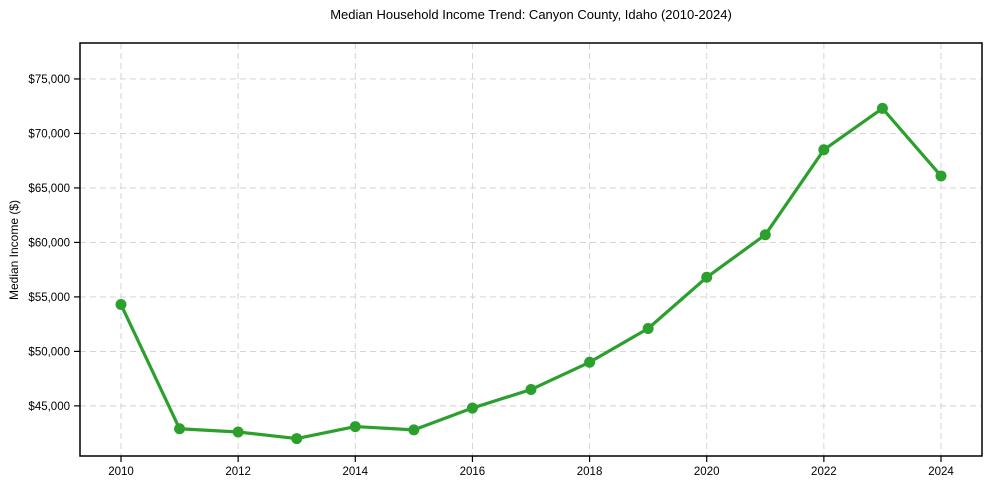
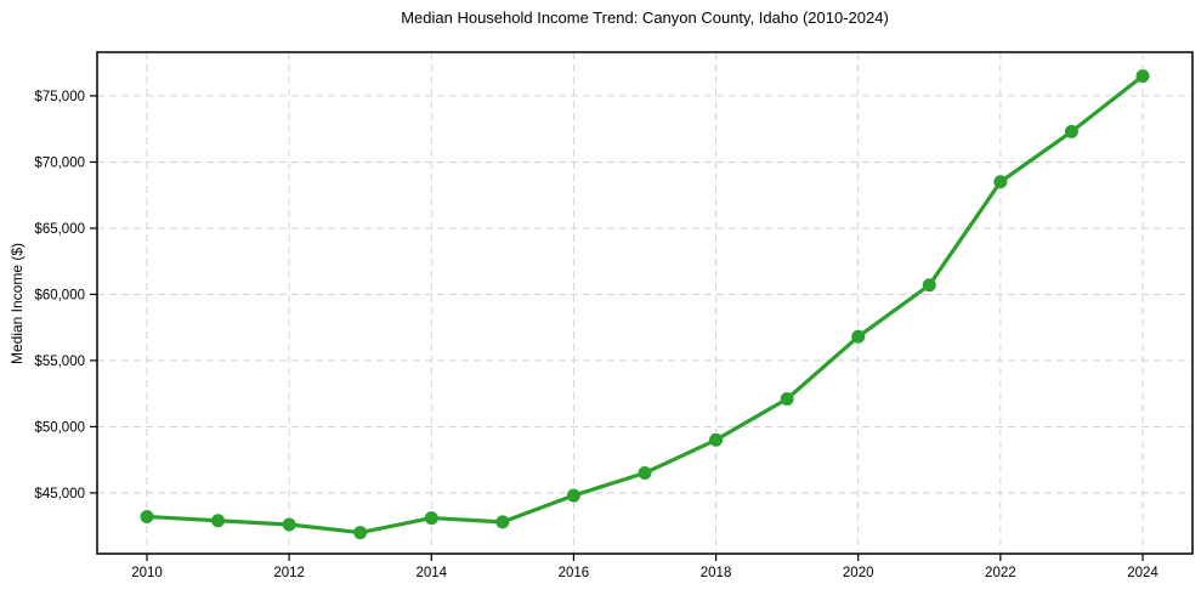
2010: $54300 -> $43200
2024: $66100 -> $76500
